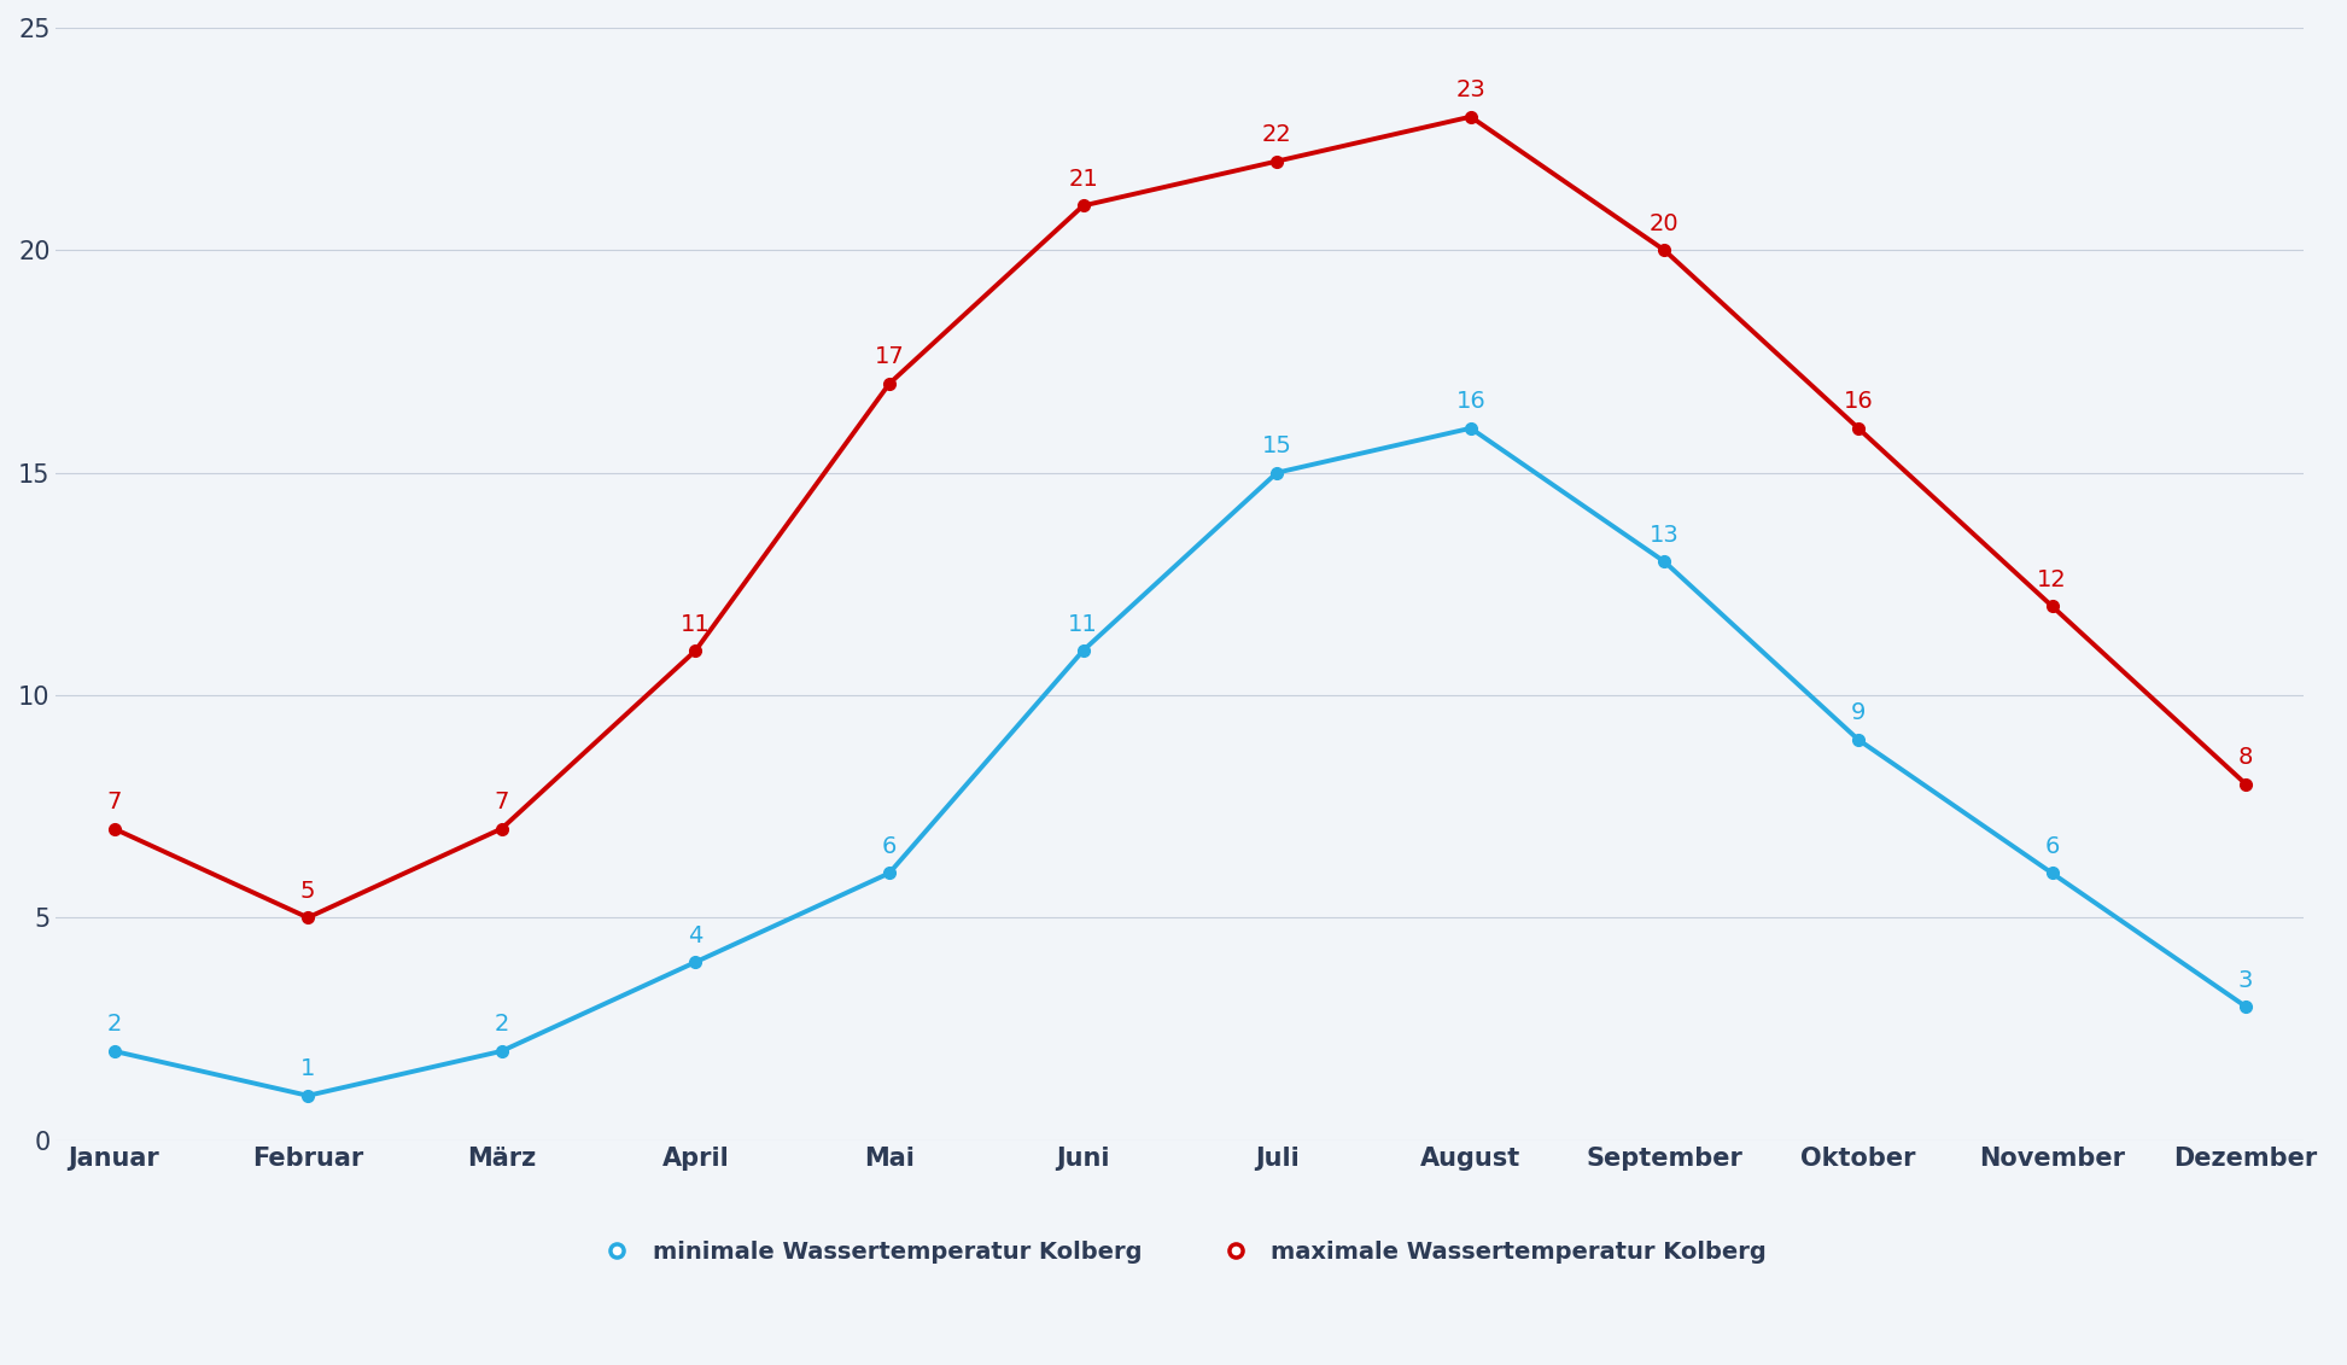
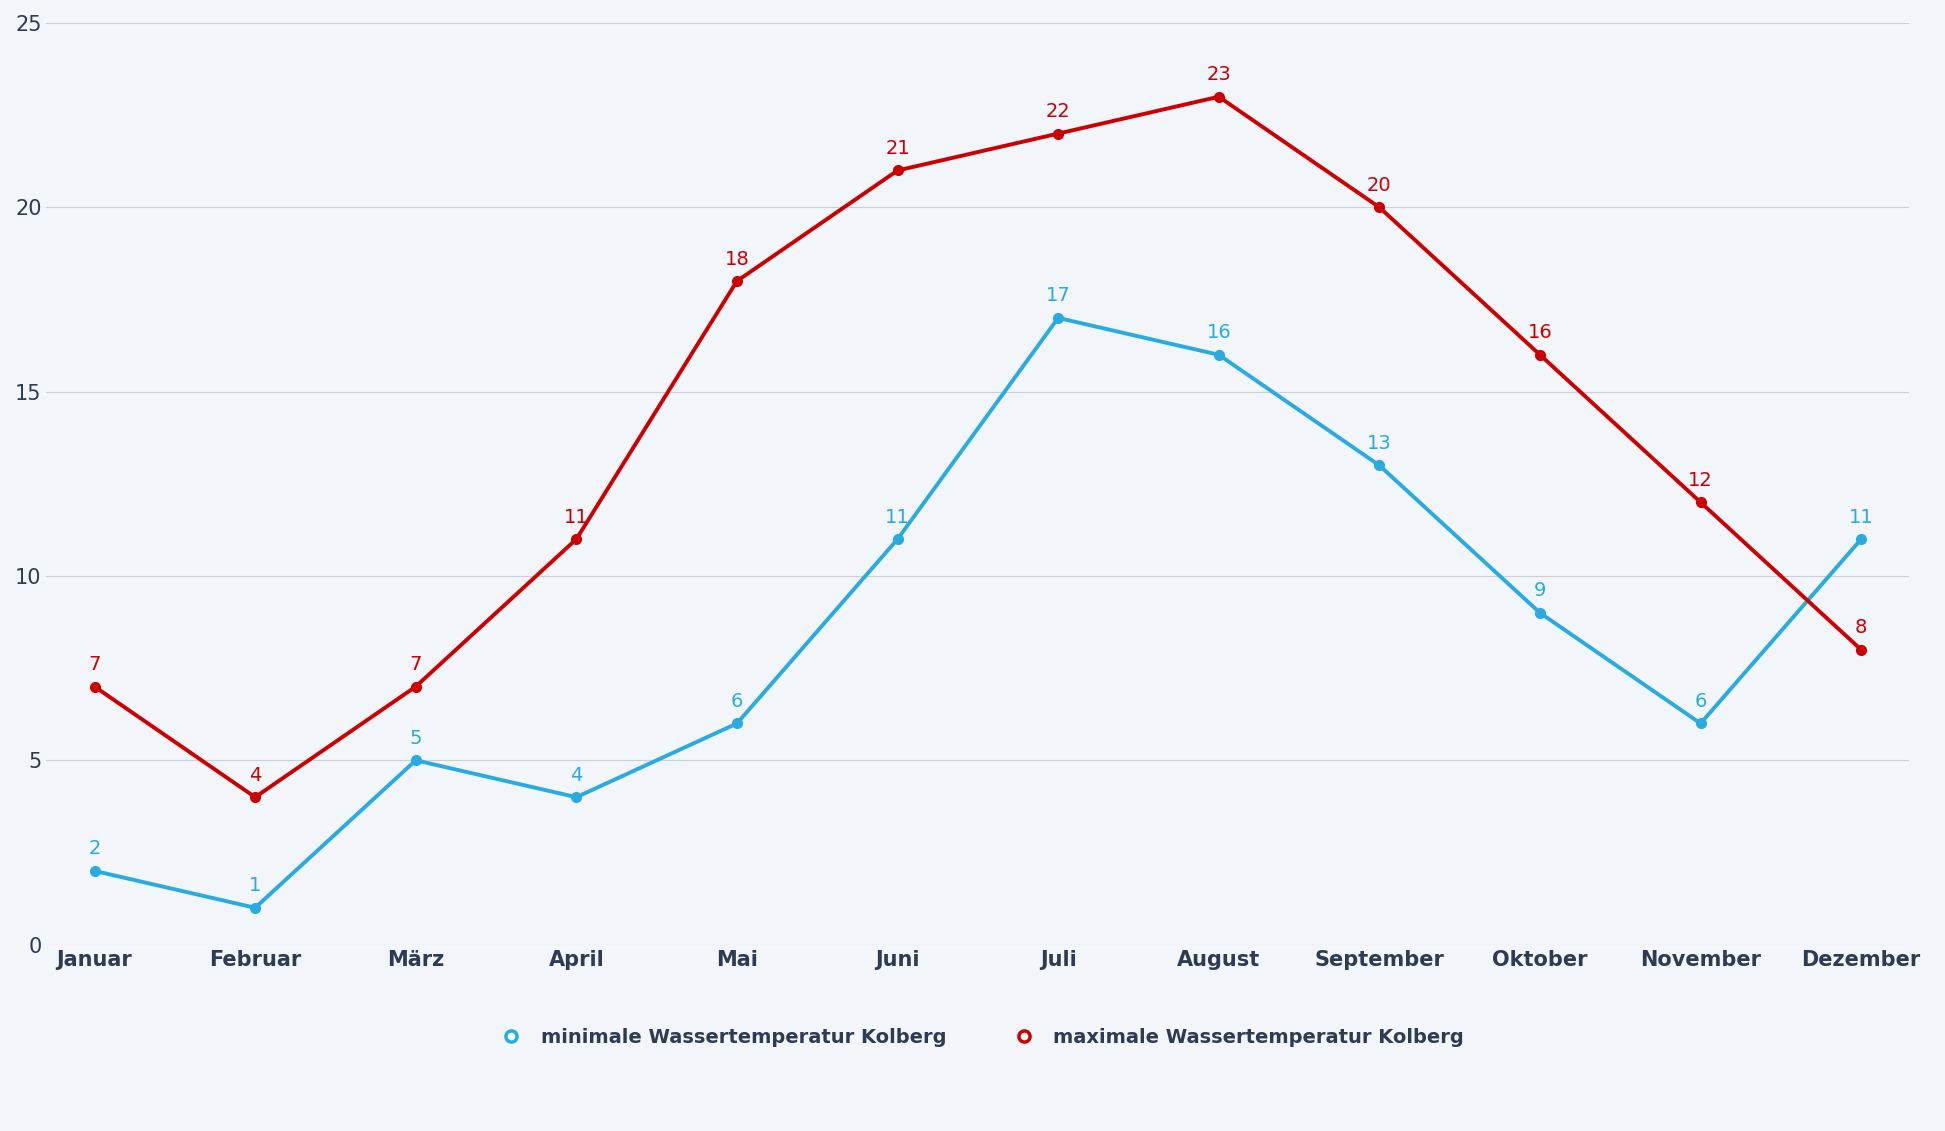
maximale Wassertemperatur Kolberg/Februar: 5 -> 4
minimale Wassertemperatur Kolberg/März: 2 -> 5
maximale Wassertemperatur Kolberg/Mai: 17 -> 18
minimale Wassertemperatur Kolberg/Juli: 15 -> 17
minimale Wassertemperatur Kolberg/Dezember: 3 -> 11
